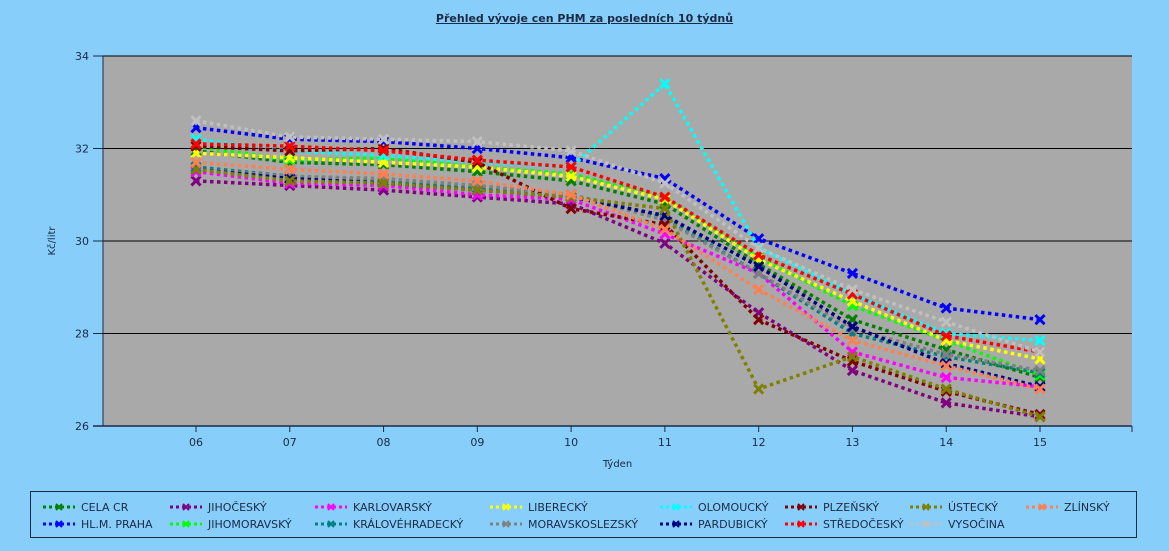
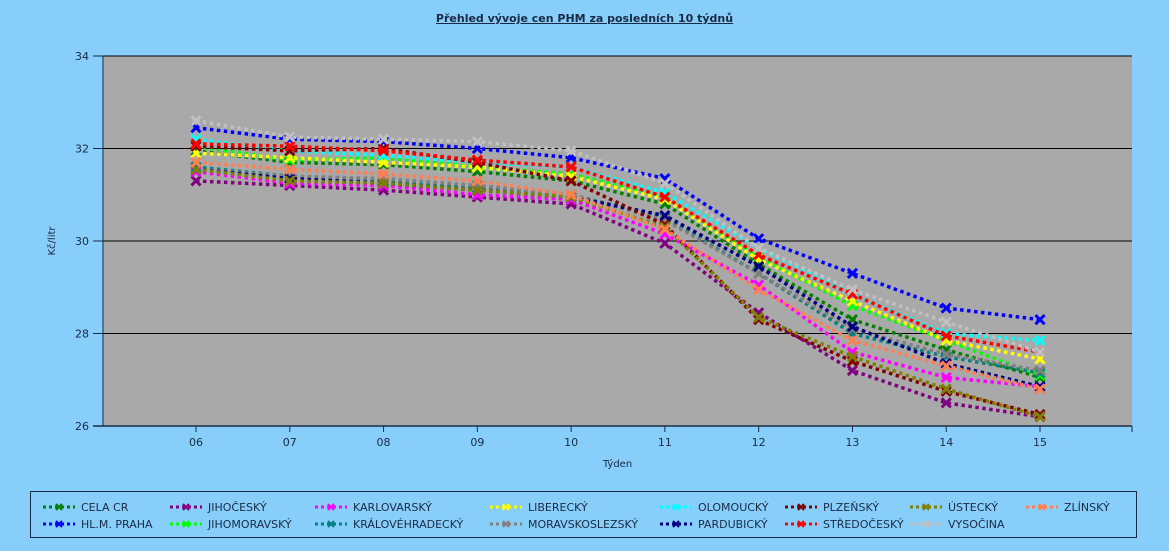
PLZEŇSKÝ/10: 30.7 -> 31.3
OLOMOUCKÝ/11: 33.4 -> 31.1
ÚSTECKÝ/11: 30.7 -> 30.3
KARLOVARSKÝ/12: 29.3 -> 29.1
ÚSTECKÝ/12: 26.8 -> 28.4
